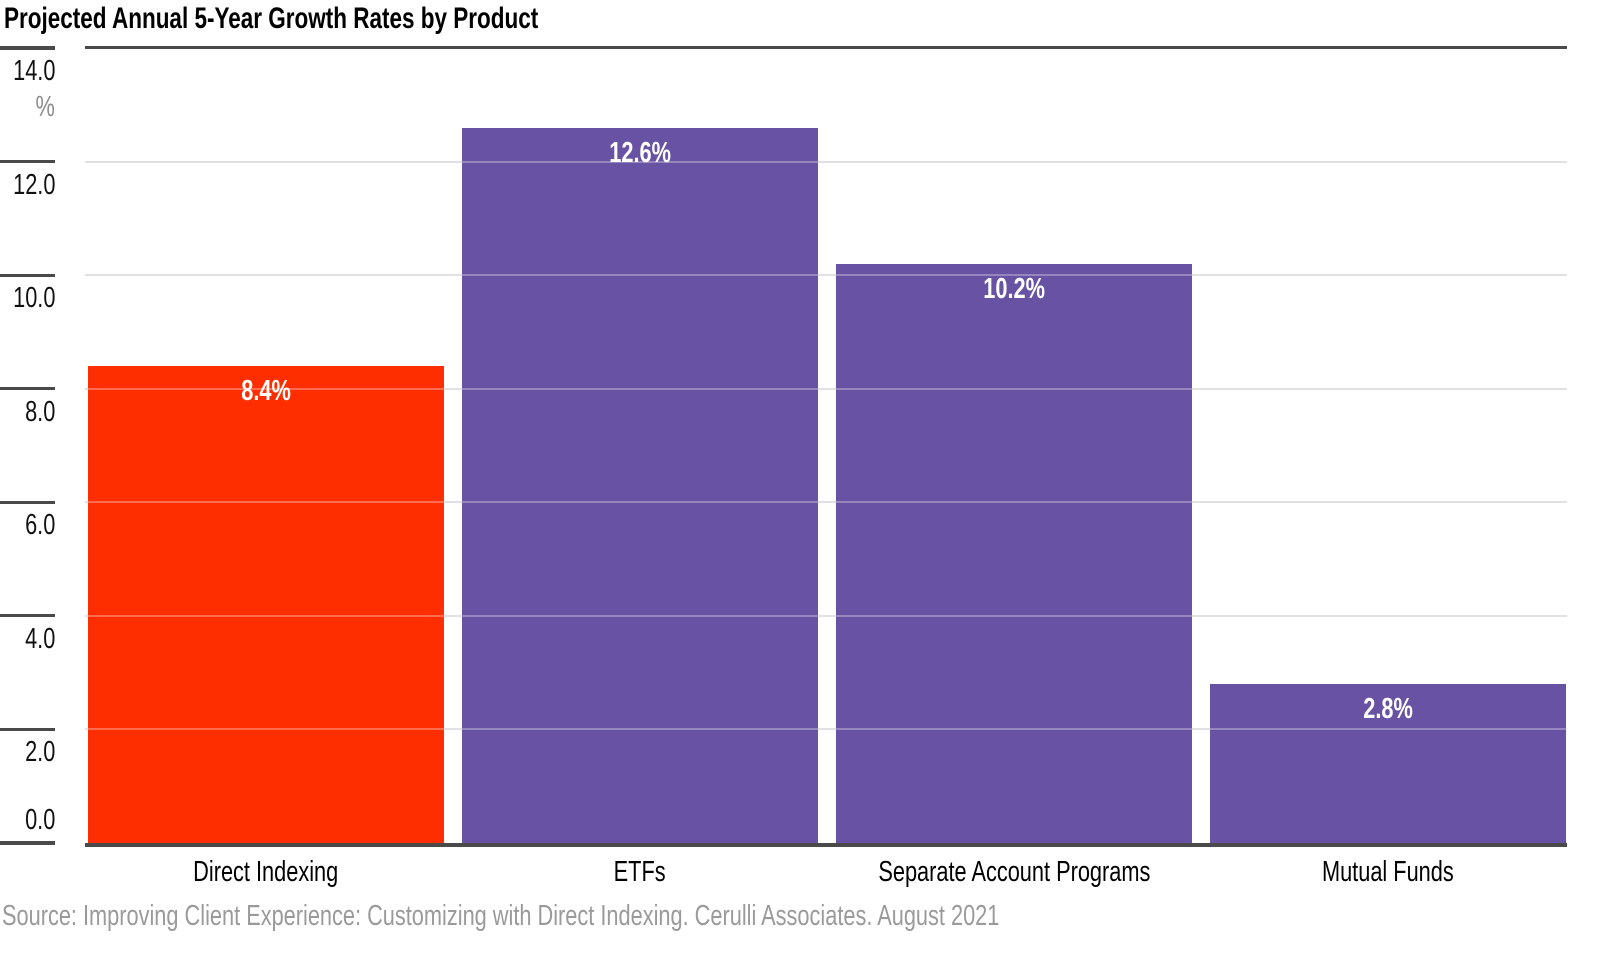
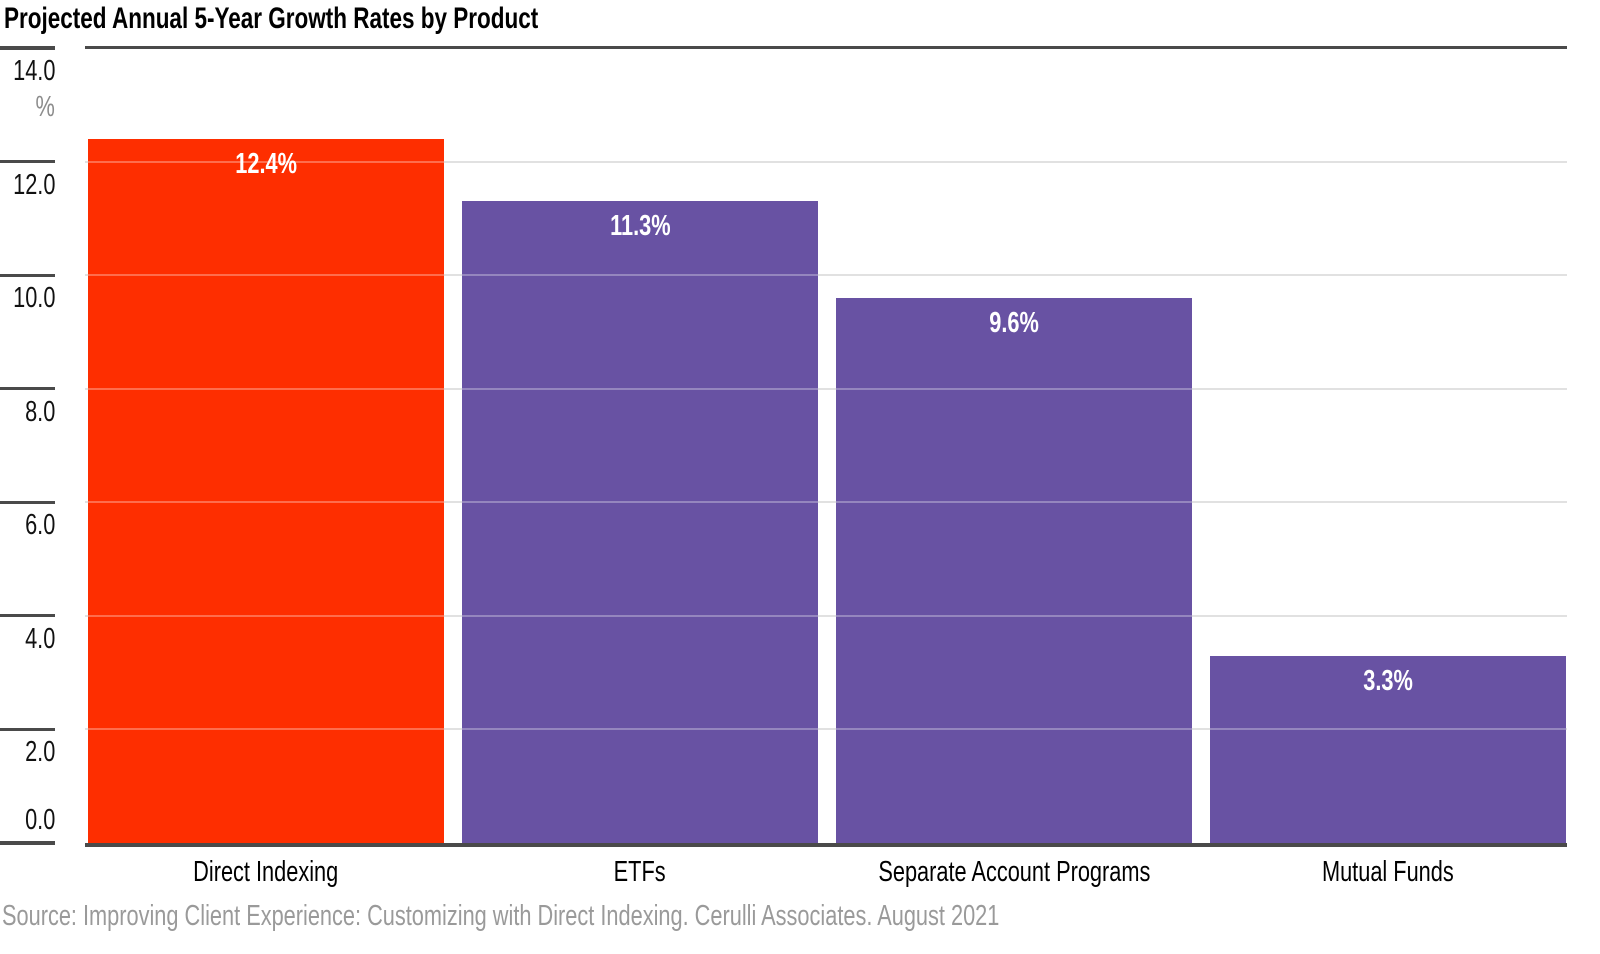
Direct Indexing: 8.4% -> 12.4%
ETFs: 12.6% -> 11.3%
Separate Account Programs: 10.2% -> 9.6%
Mutual Funds: 2.8% -> 3.3%
